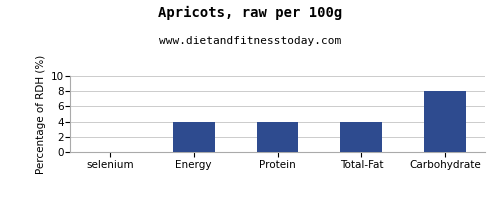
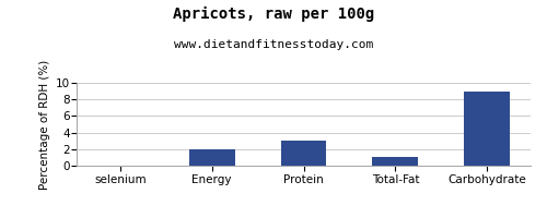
Energy: 4 -> 2
Protein: 4 -> 3
Total-Fat: 4 -> 1
Carbohydrate: 8 -> 9
